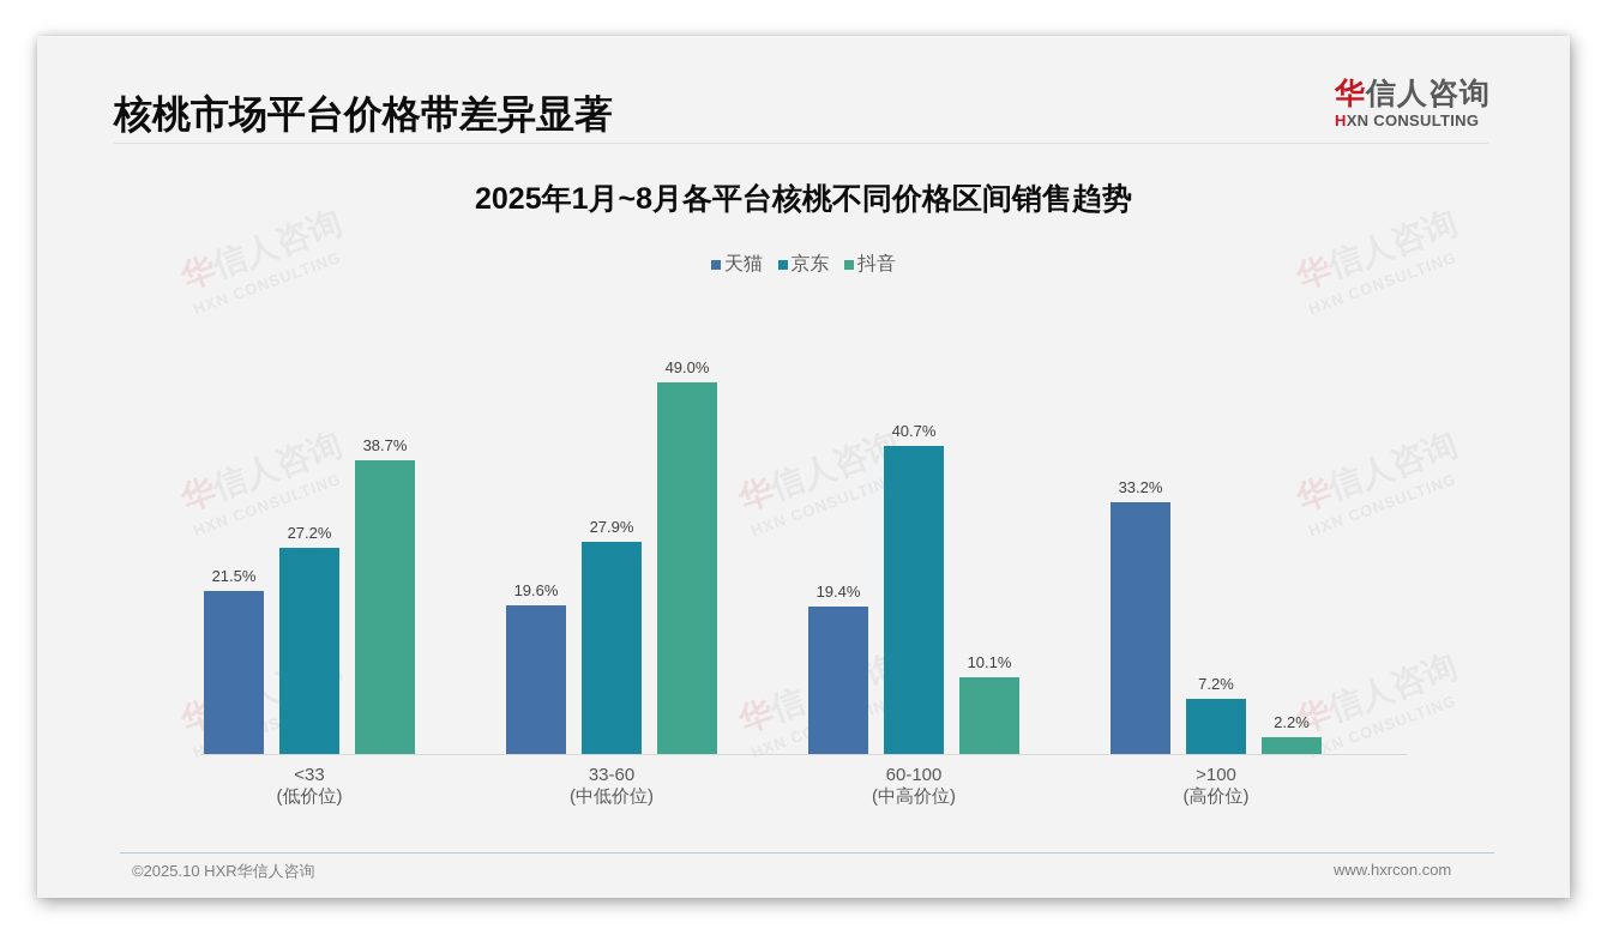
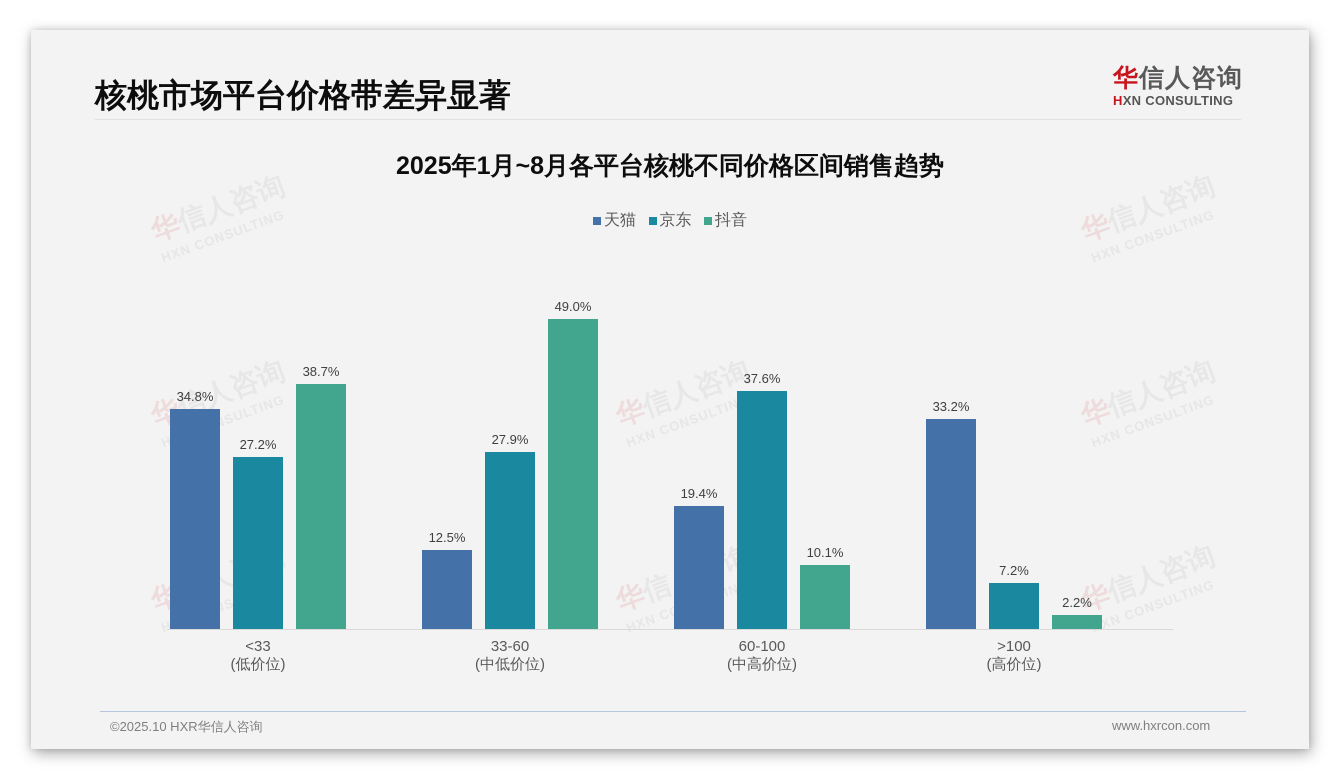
天猫/<33 (低价位): 21.5% -> 34.8%
天猫/33-60 (中低价位): 19.6% -> 12.5%
京东/60-100 (中高价位): 40.7% -> 37.6%
